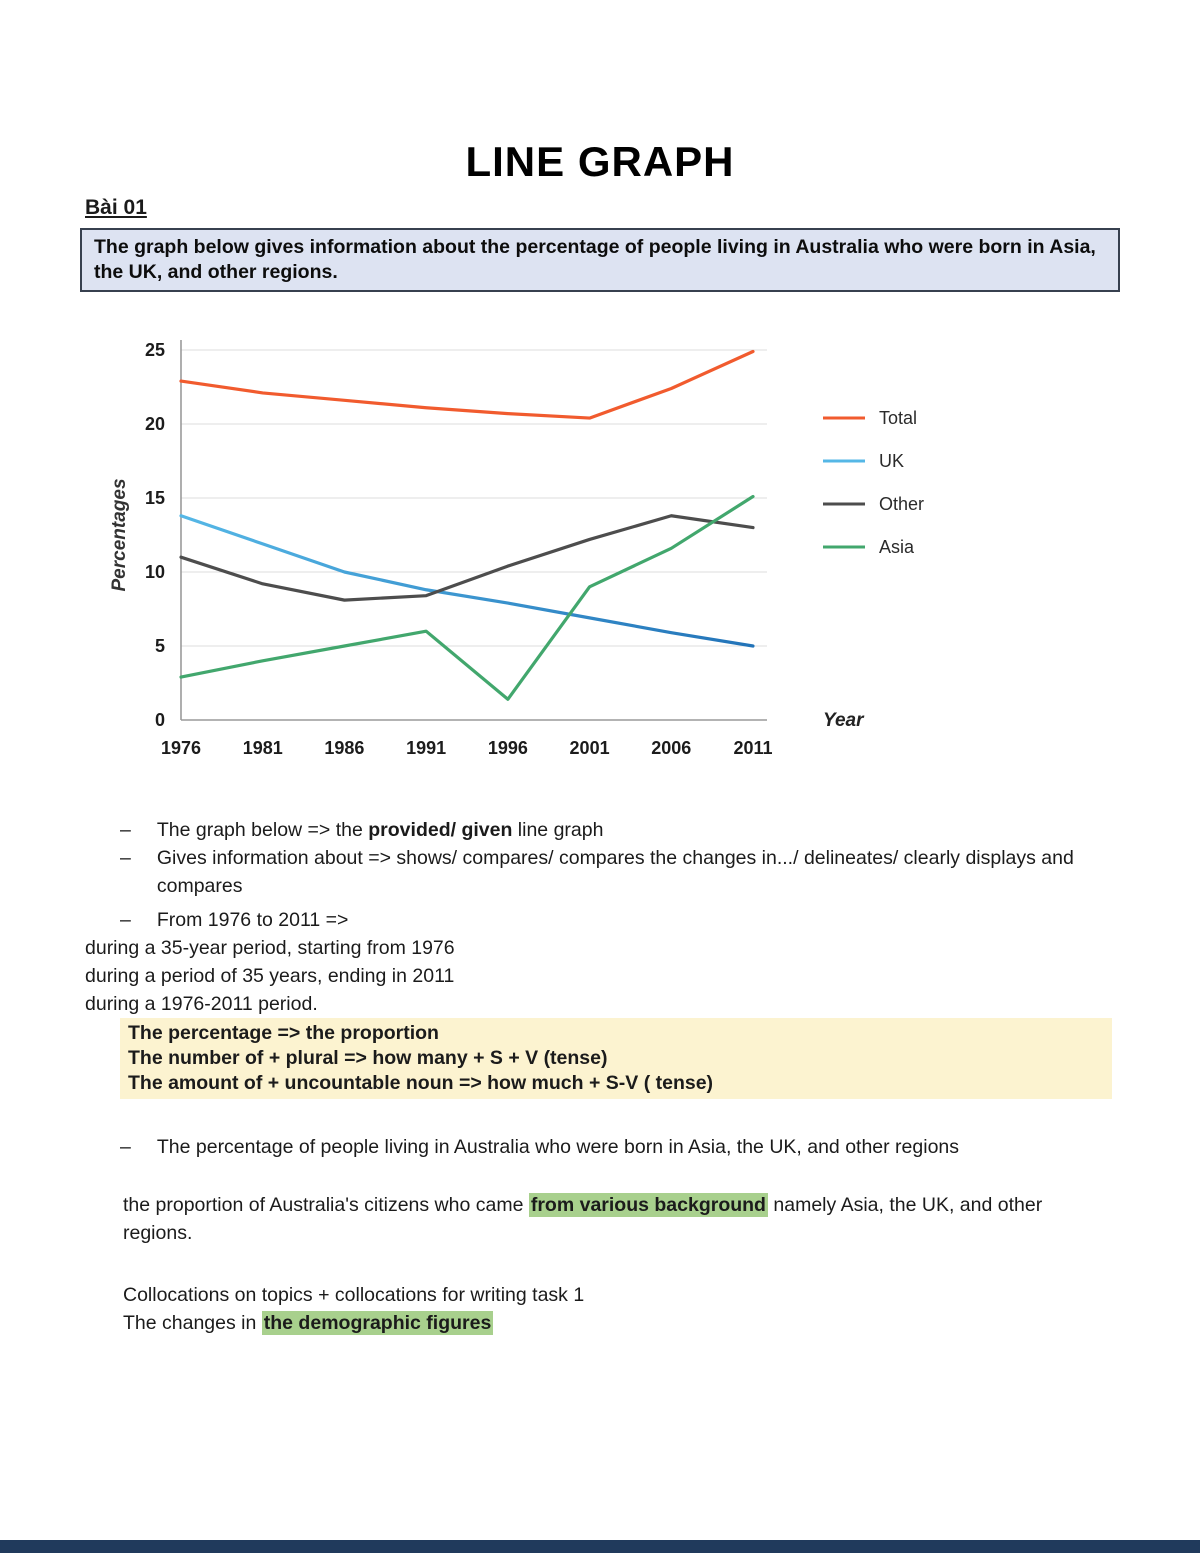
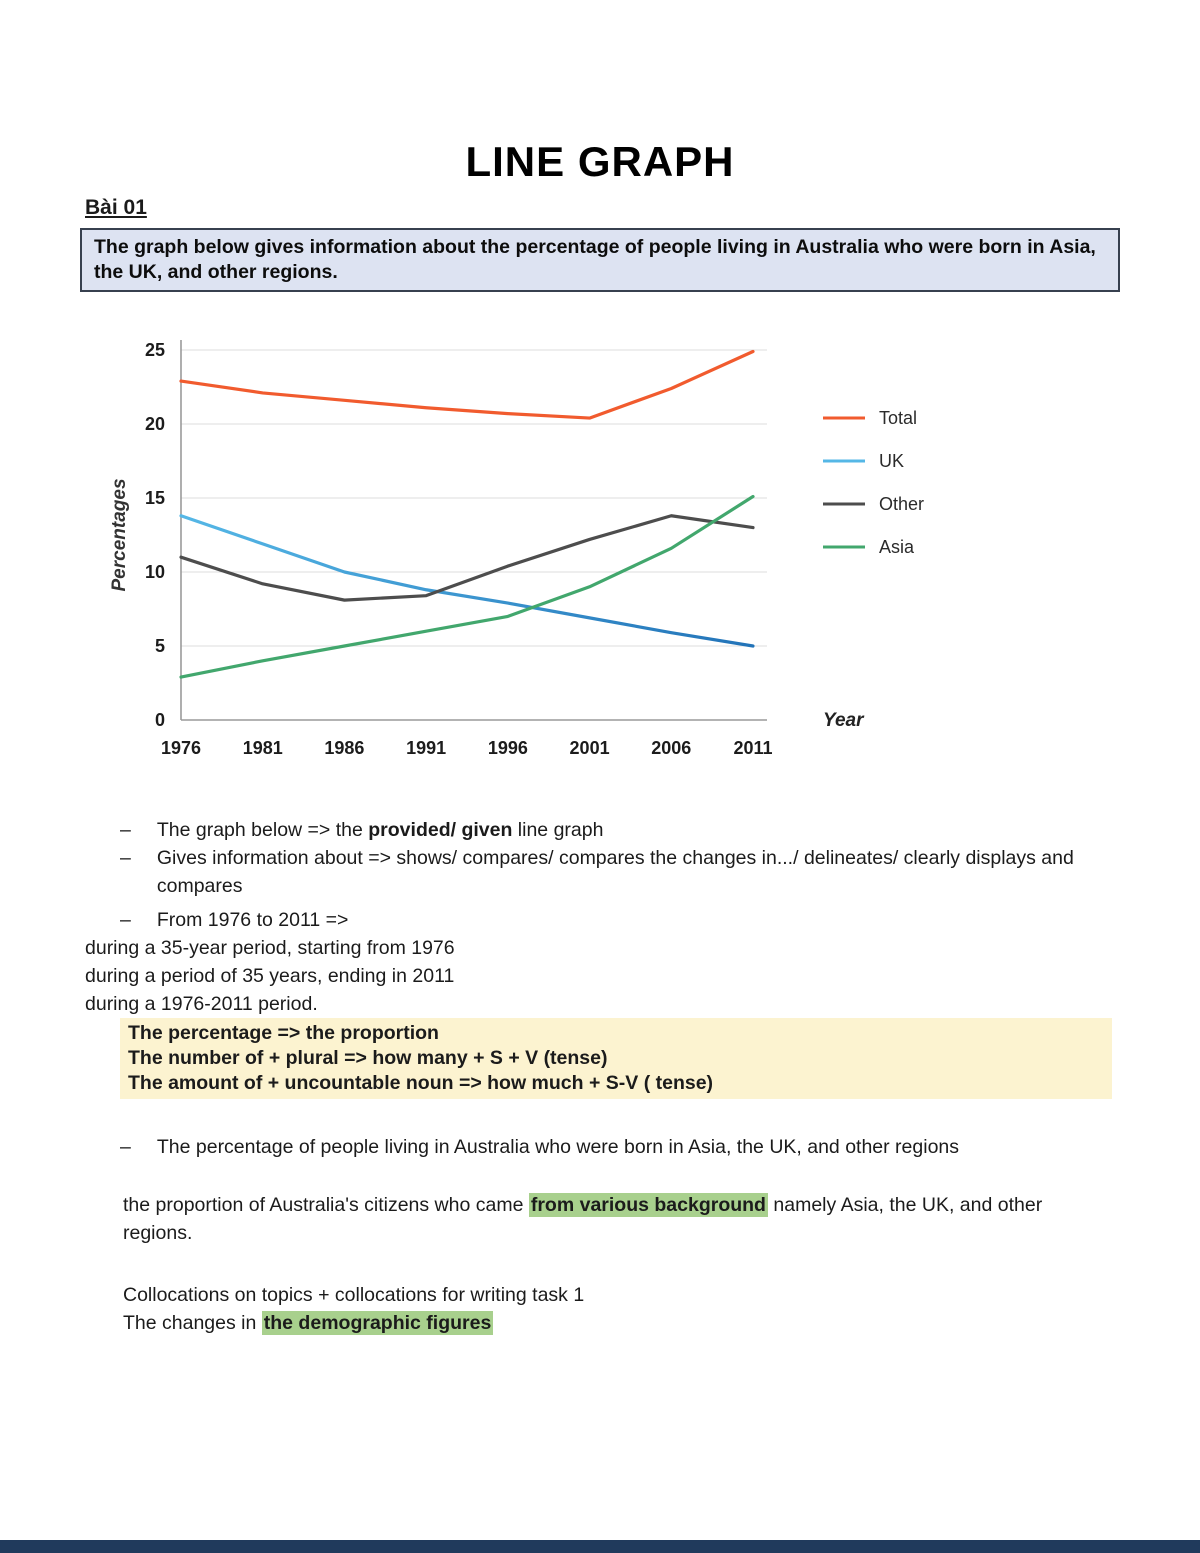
Asia/1996: 1.4 -> 7.0
